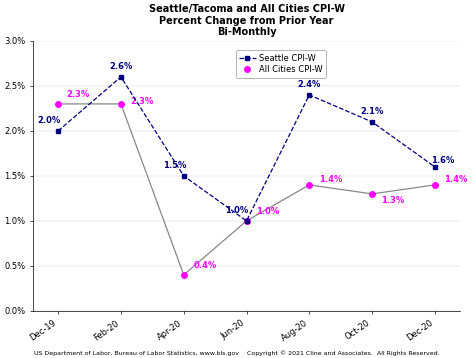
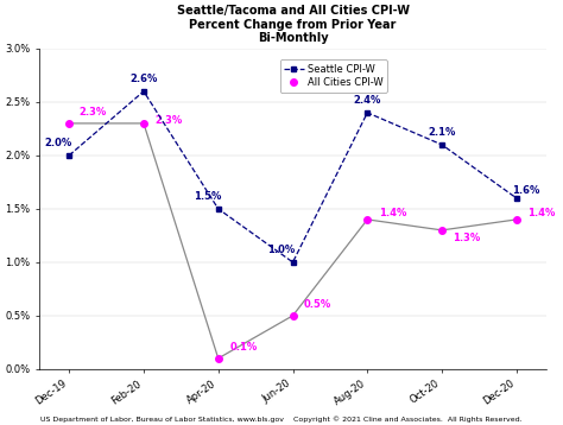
All Cities CPI-W/Apr-20: 0.4% -> 0.1%
All Cities CPI-W/Jun-20: 1.0% -> 0.5%
